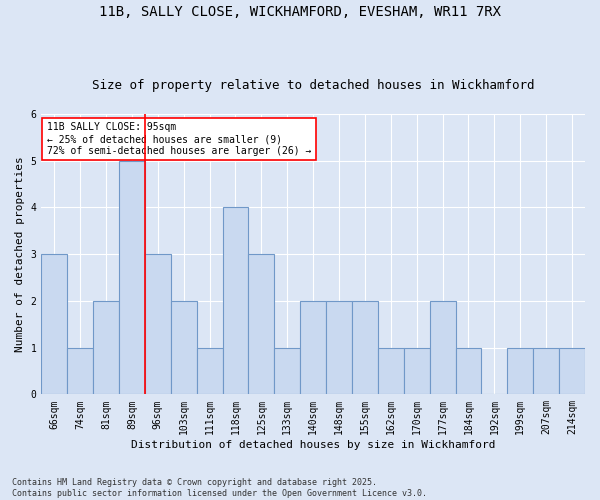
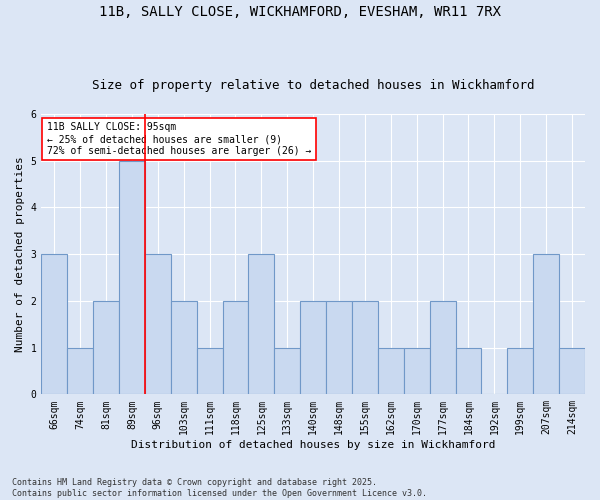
118sqm: 4 -> 2
207sqm: 1 -> 3
